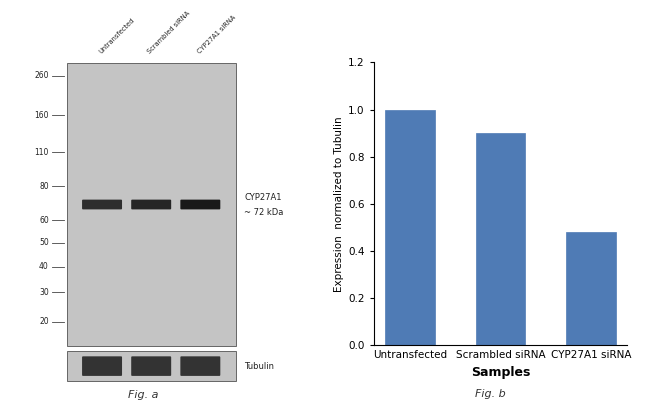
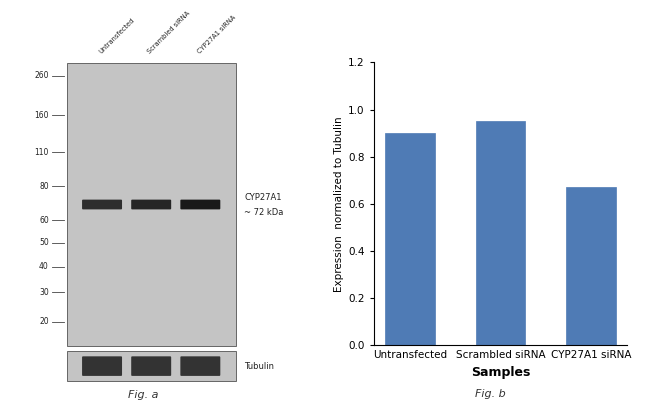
Untransfected: 1.00 -> 0.90
Scrambled siRNA: 0.90 -> 0.95
CYP27A1 siRNA: 0.48 -> 0.67
